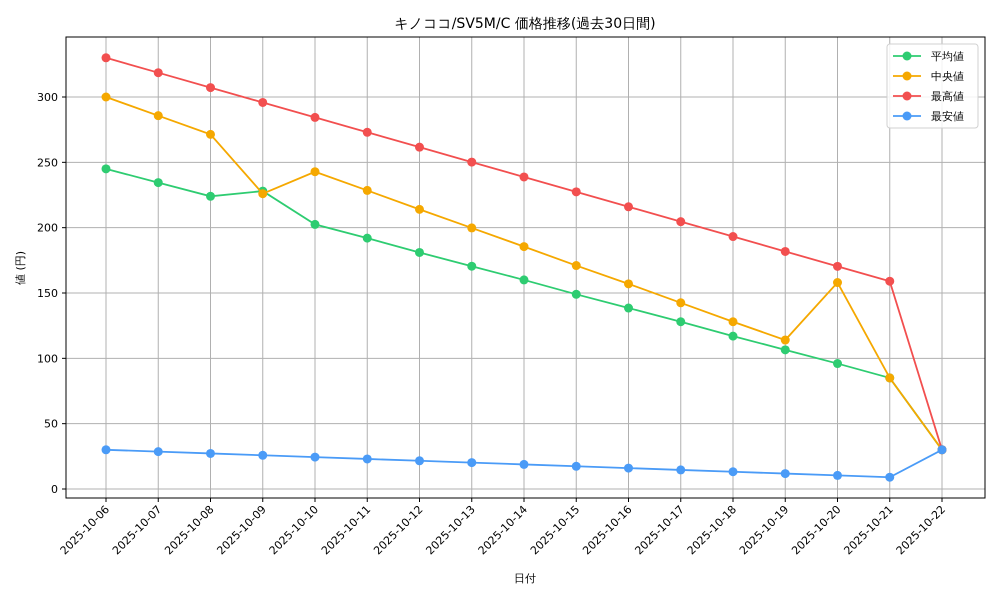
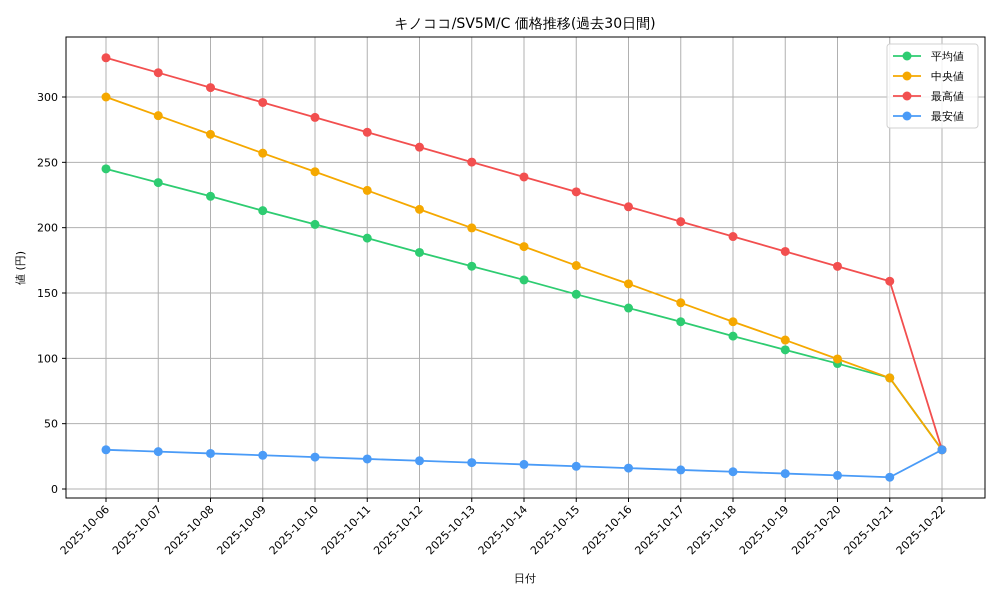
平均値/2025-10-09: 228 -> 213
中央値/2025-10-09: 226 -> 257
中央値/2025-10-20: 158 -> 100
